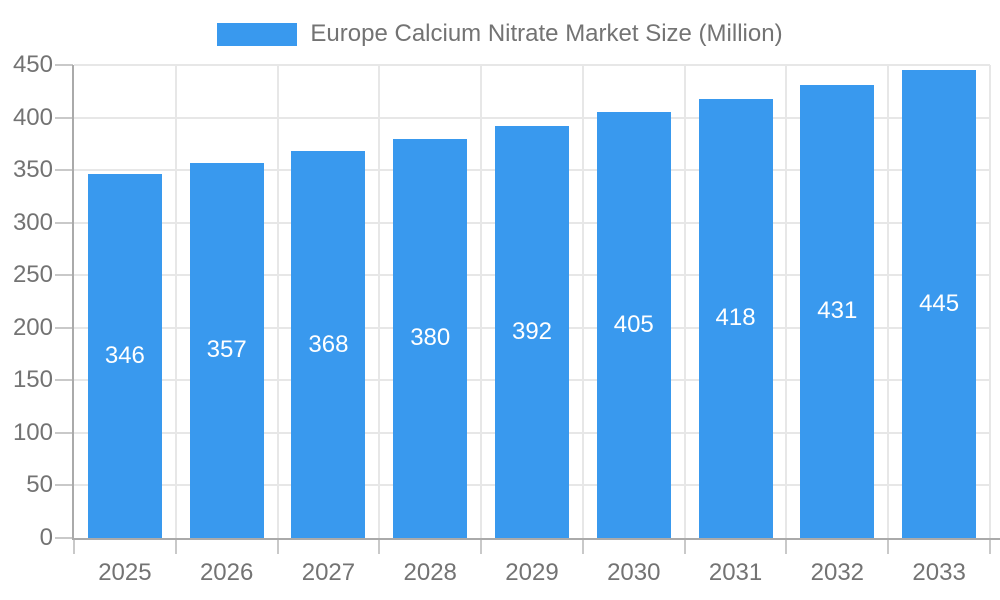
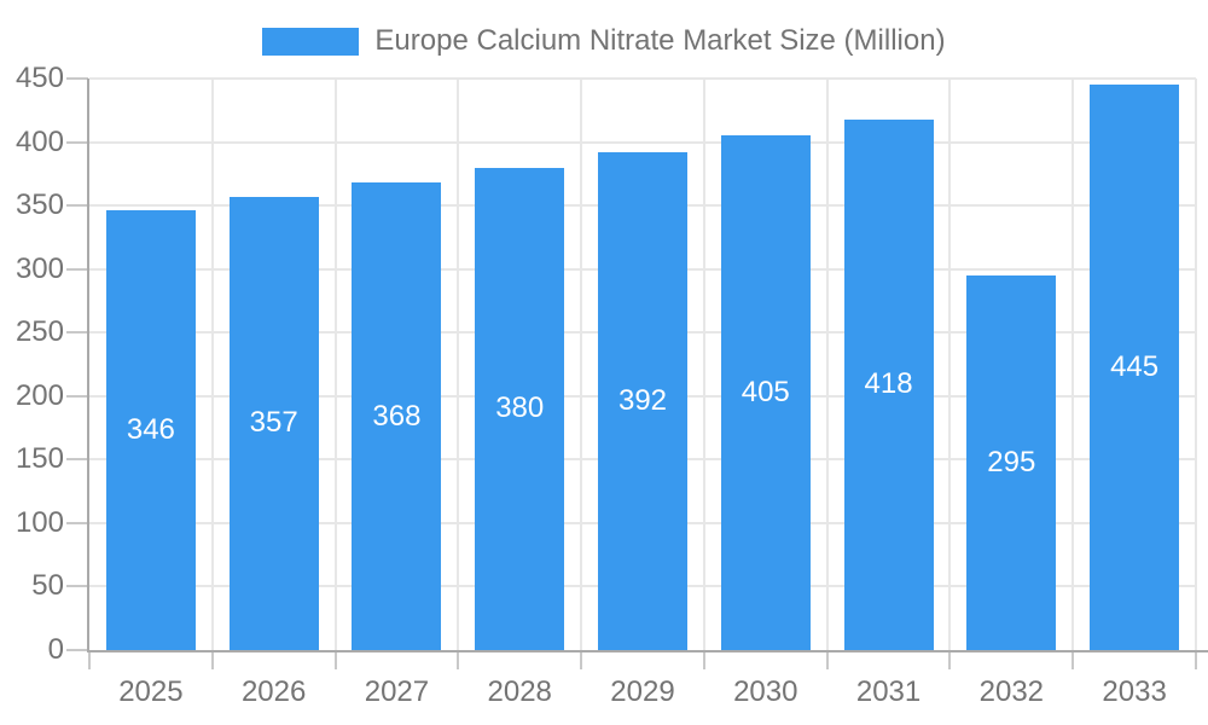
2032: 431 -> 295
